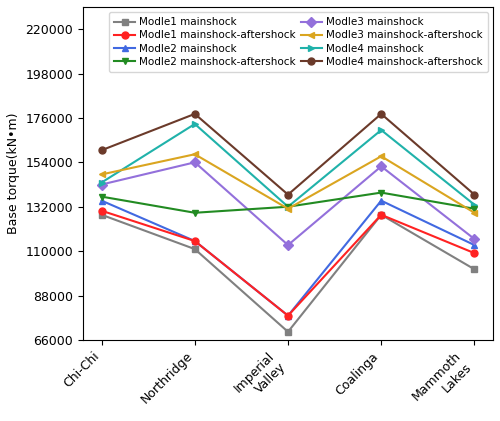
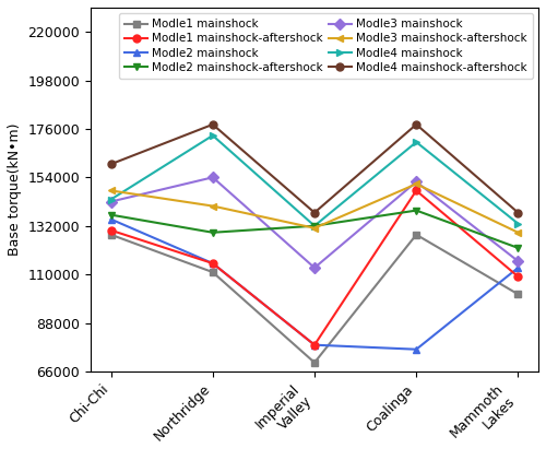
Modle3 mainshock-aftershock/Northridge: 158000 -> 141000
Modle2 mainshock/Coalinga: 135000 -> 76000
Modle1 mainshock-aftershock/Coalinga: 128000 -> 148000
Modle3 mainshock-aftershock/Coalinga: 157000 -> 151000
Modle2 mainshock-aftershock/Mammoth Lakes: 131000 -> 122000
